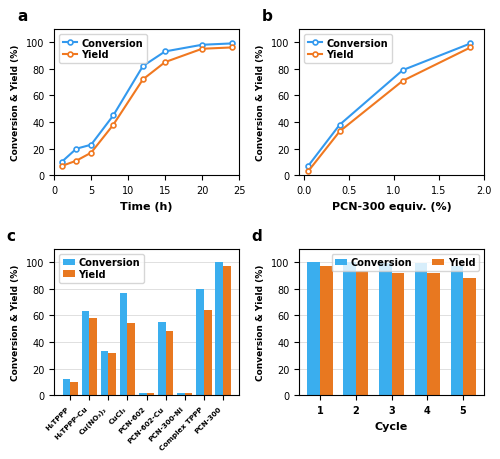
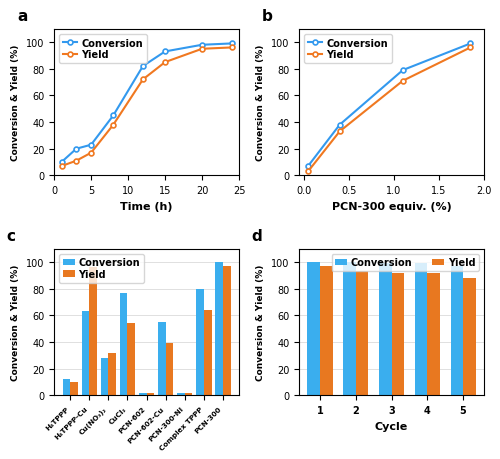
Yield/H₄TPPP-Cu: 58 -> 96
Conversion/Cu(NO₃)₂: 33 -> 28
Yield/PCN-602-Cu: 48 -> 39
